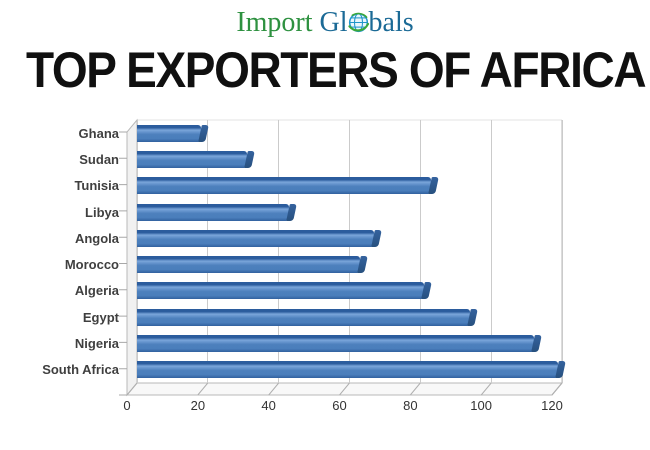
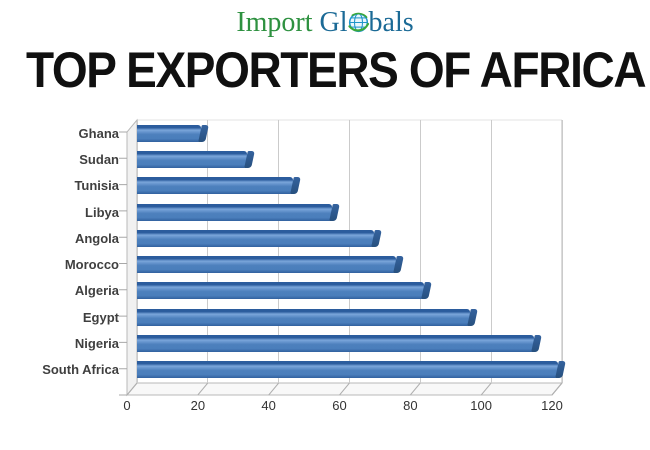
Tunisia: 83 -> 44
Libya: 43 -> 55
Morocco: 63 -> 73
